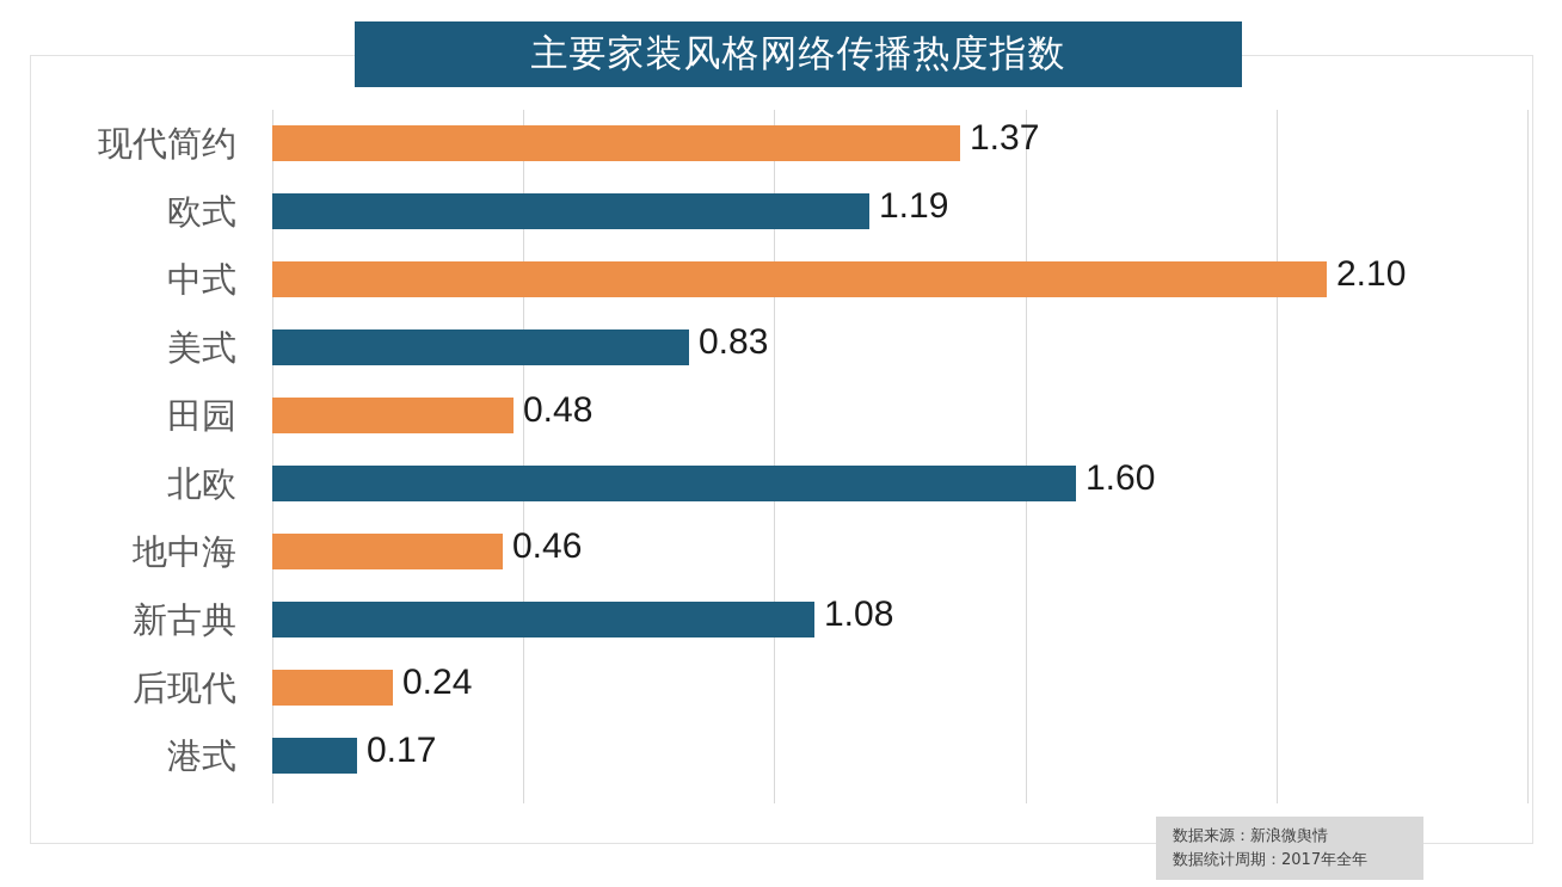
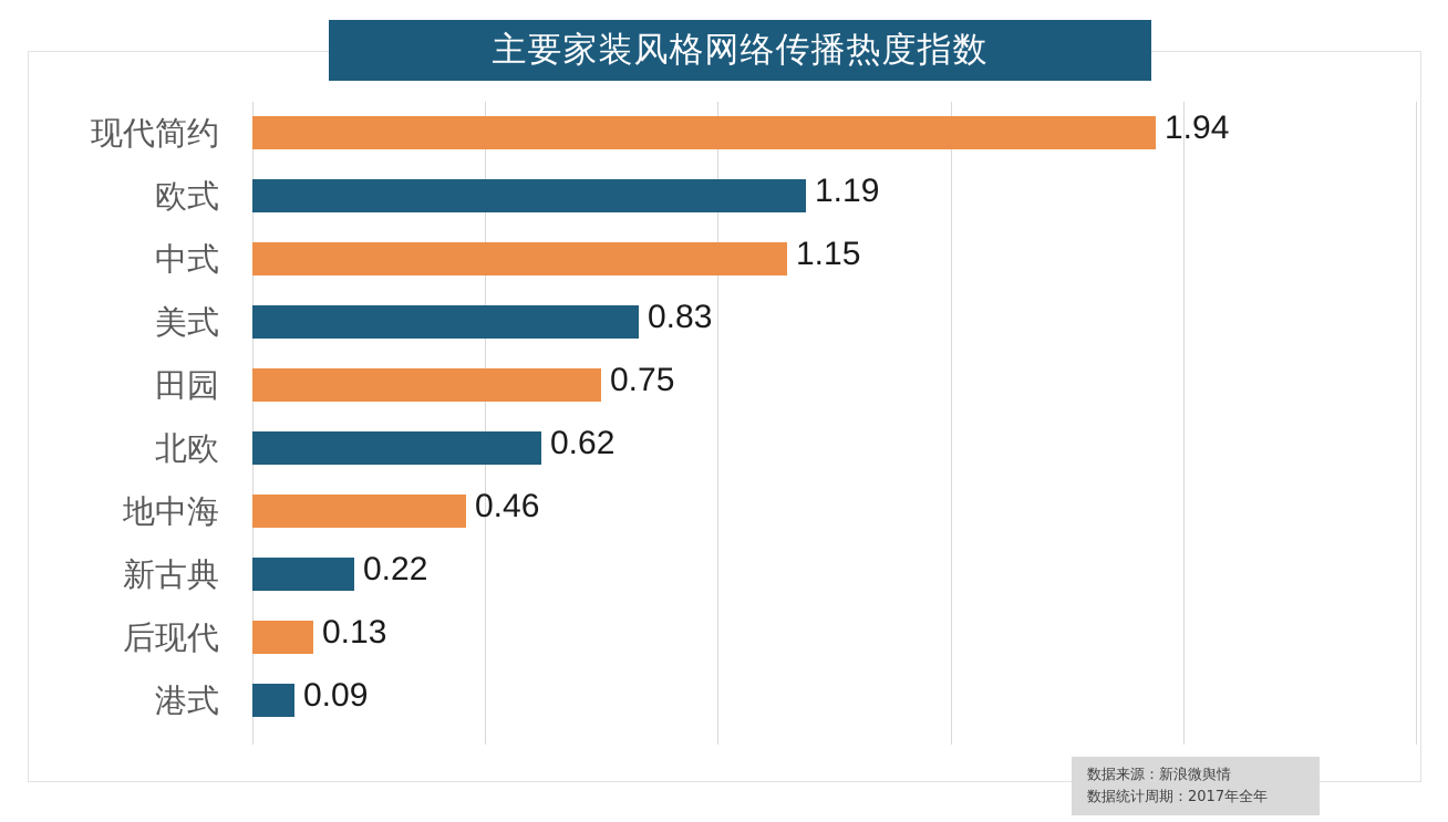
现代简约: 1.37 -> 1.94
中式: 2.10 -> 1.15
田园: 0.48 -> 0.75
北欧: 1.60 -> 0.62
新古典: 1.08 -> 0.22
后现代: 0.24 -> 0.13
港式: 0.17 -> 0.09
